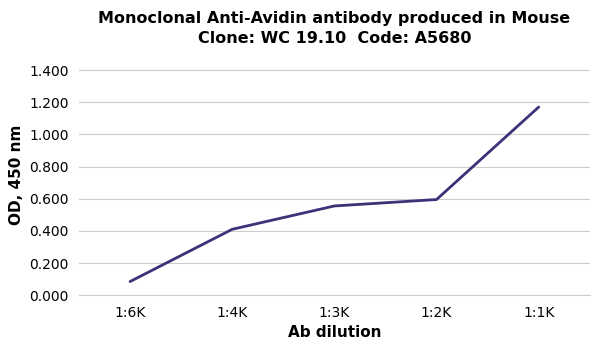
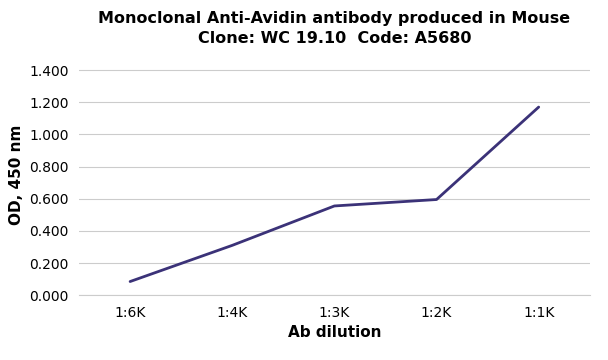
1:4K: 0.41 -> 0.31
